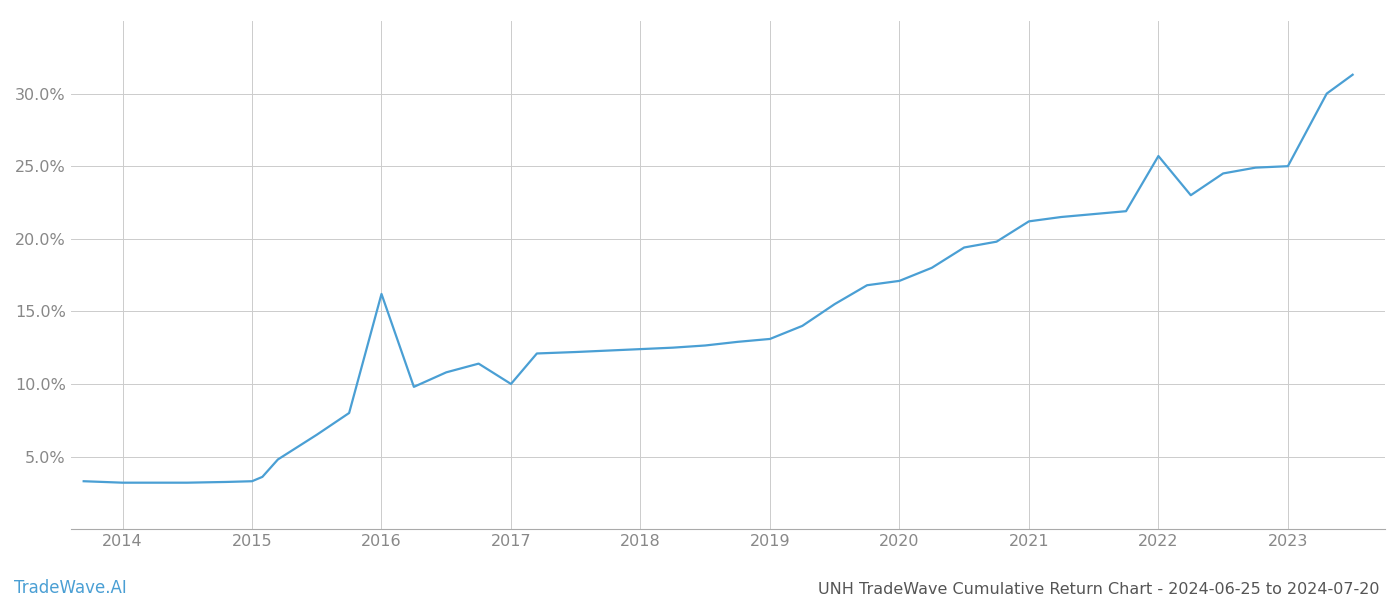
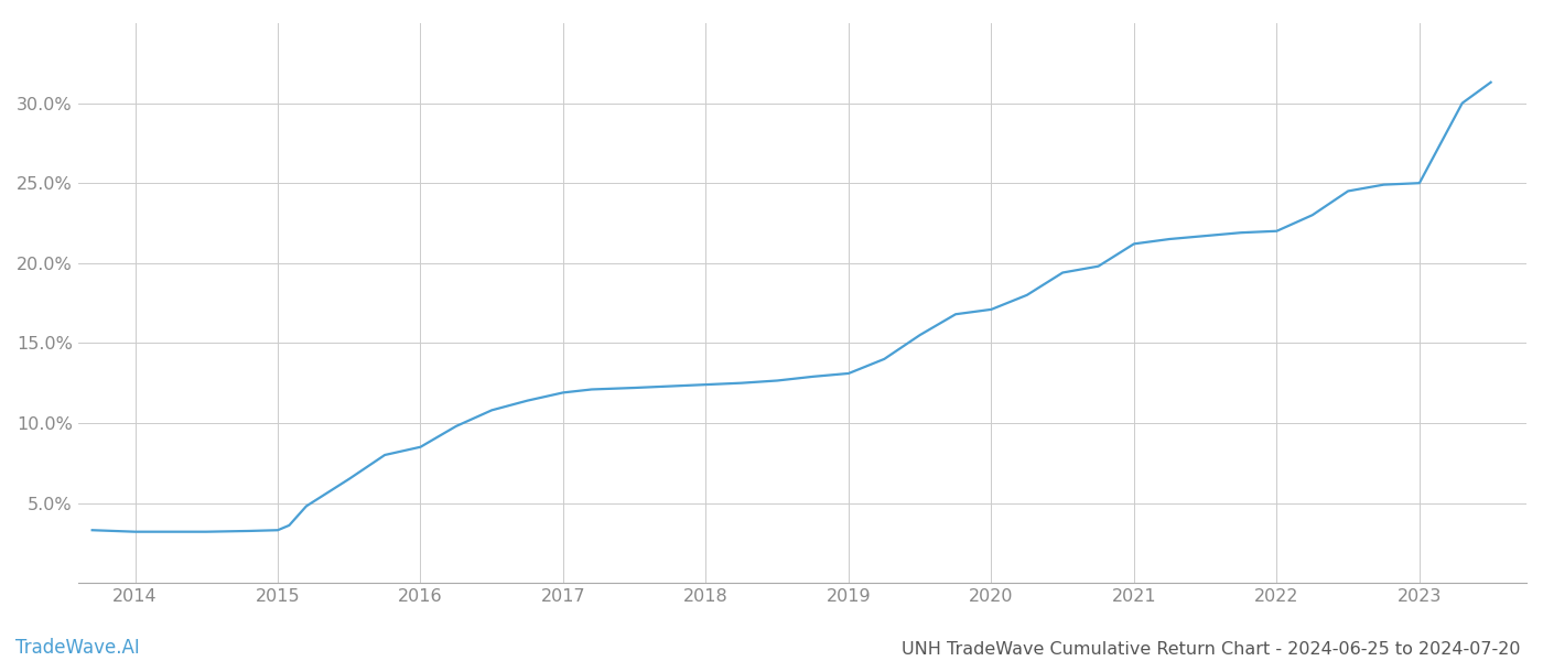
2016: 16.2% -> 8.5%
2017: 10.0% -> 11.9%
2022: 25.7% -> 22.0%
